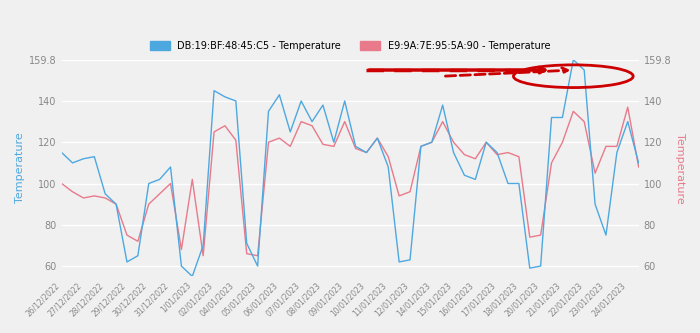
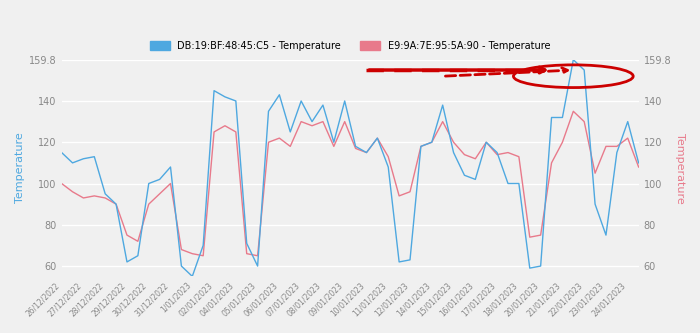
E9:9A:7E:95:5A:90 - Temperature/1/01/2023: 102 -> 66
E9:9A:7E:95:5A:90 - Temperature/04/01/2023: 121 -> 125
E9:9A:7E:95:5A:90 - Temperature/08/01/2023: 119 -> 130
E9:9A:7E:95:5A:90 - Temperature/24/01/2023: 137 -> 122
